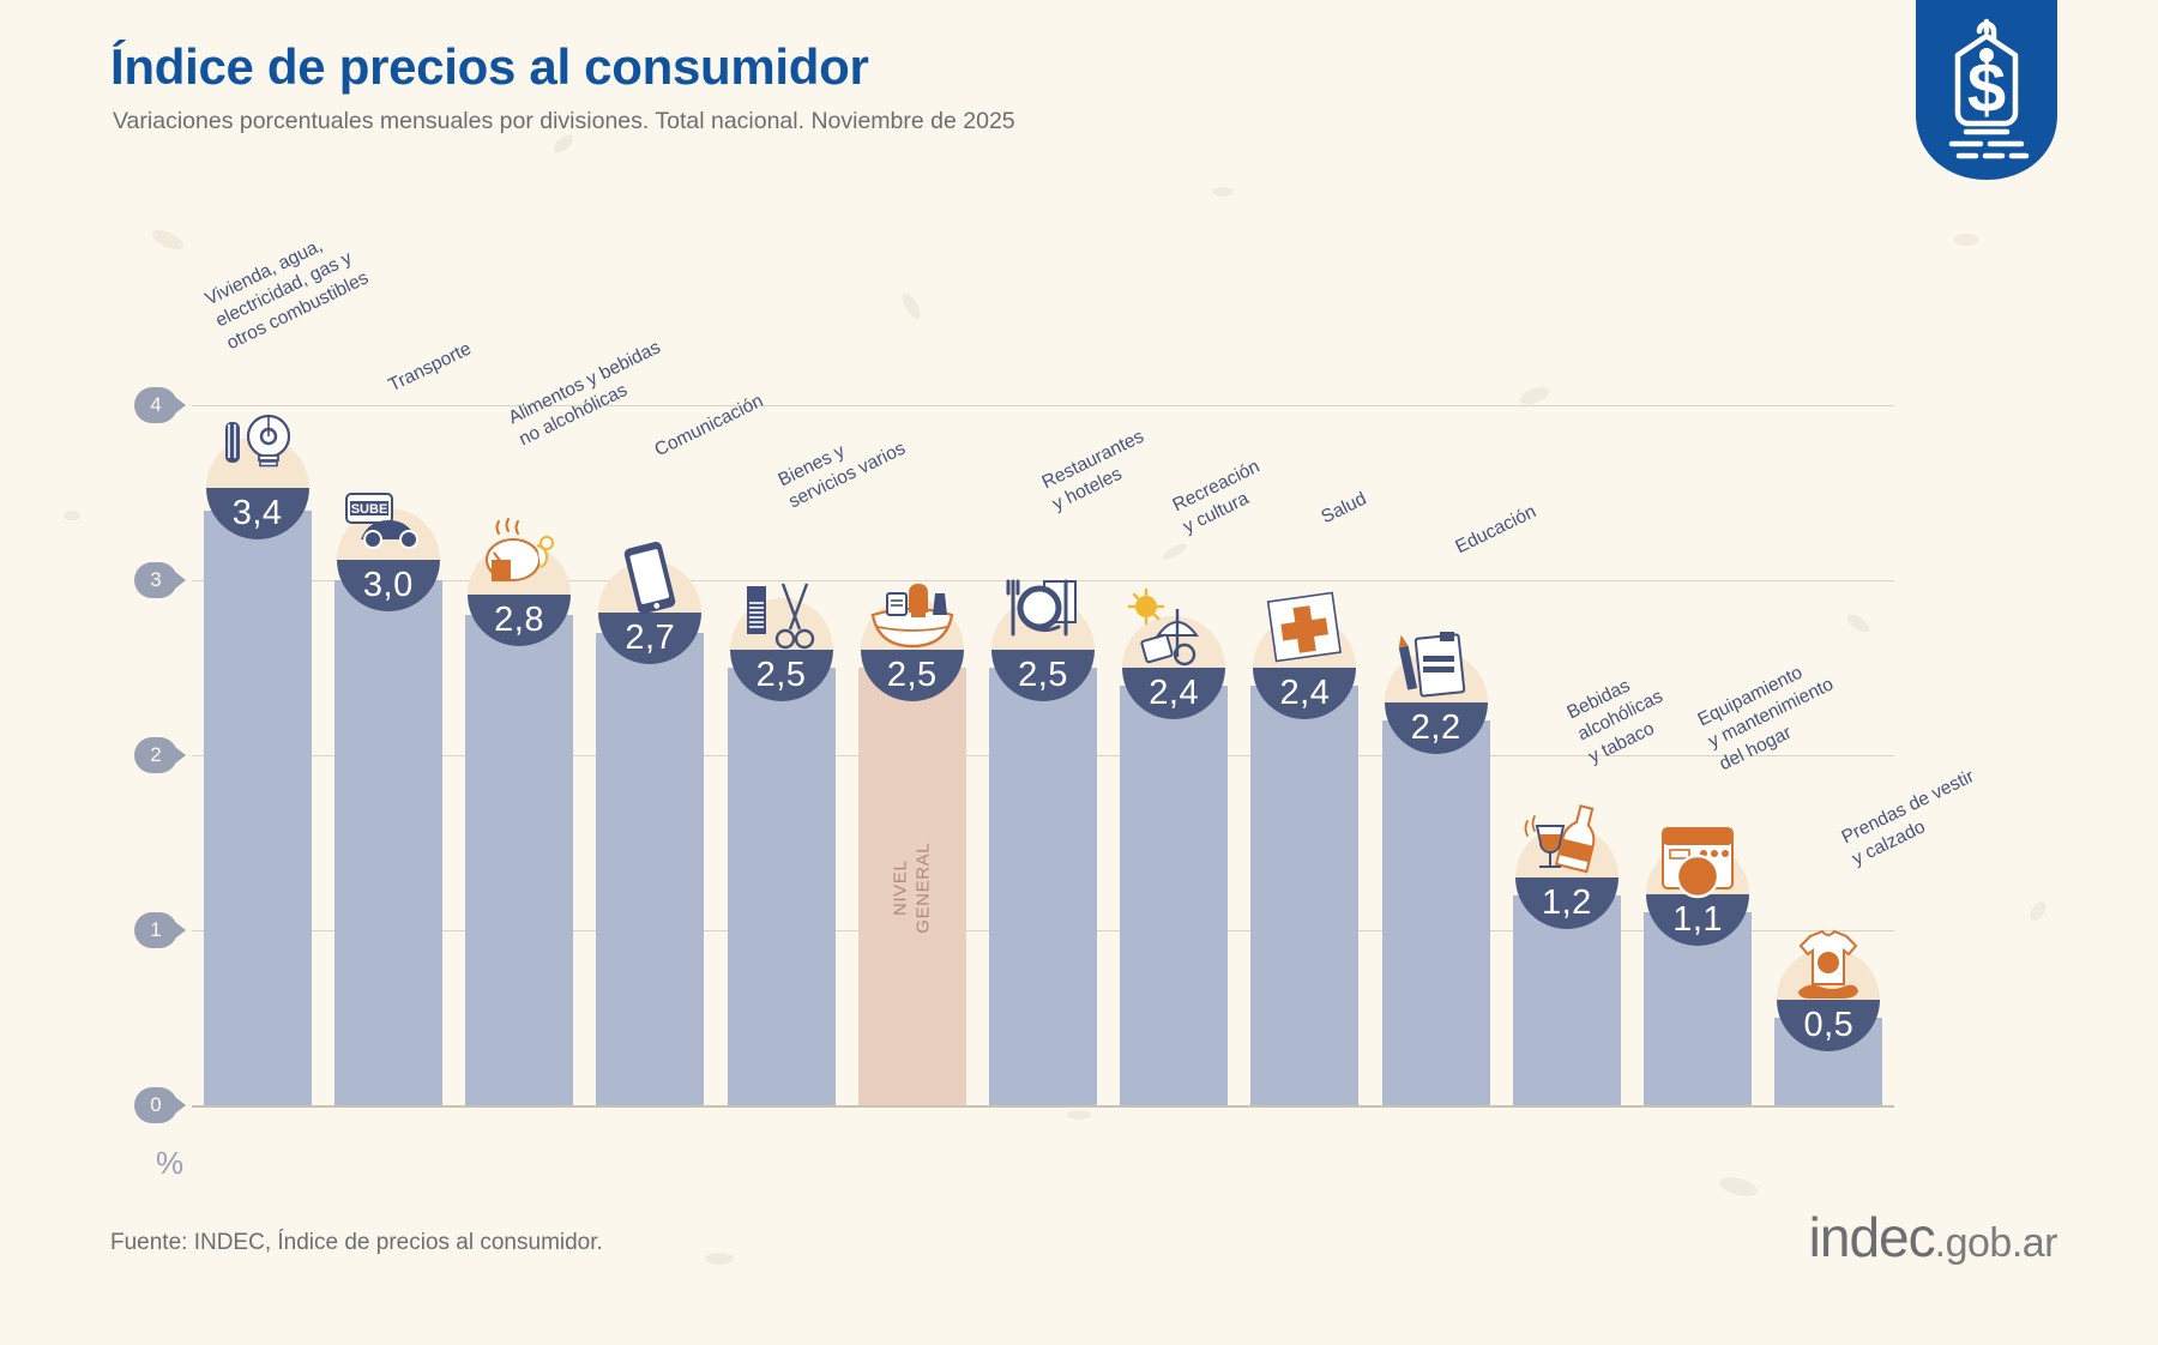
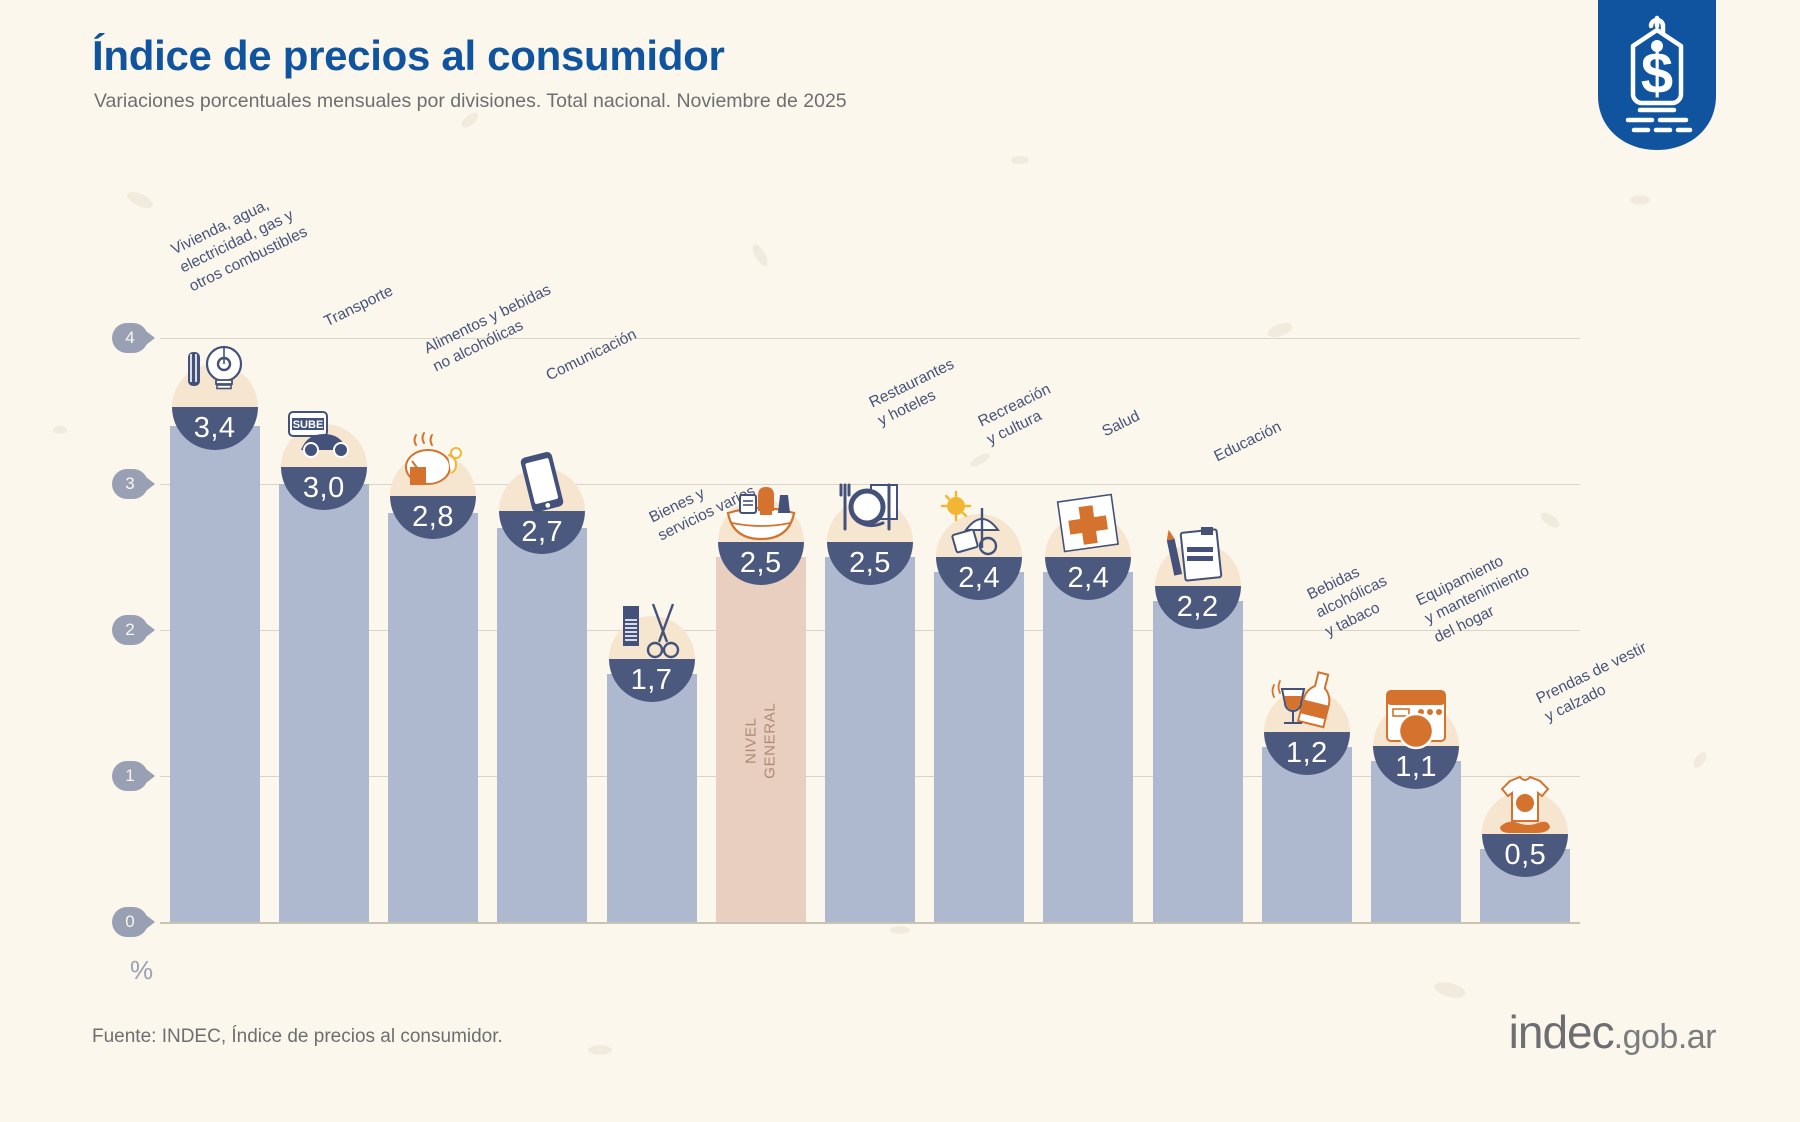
Bienes y servicios varios: 2,5 -> 1,7
